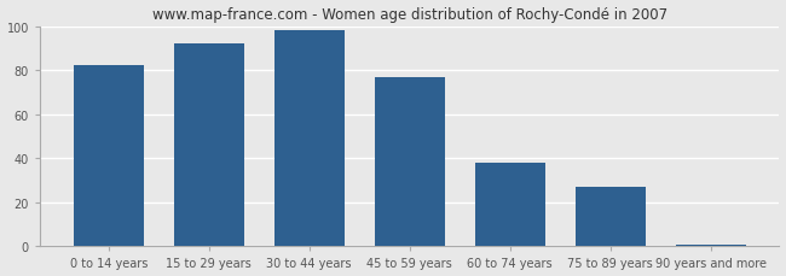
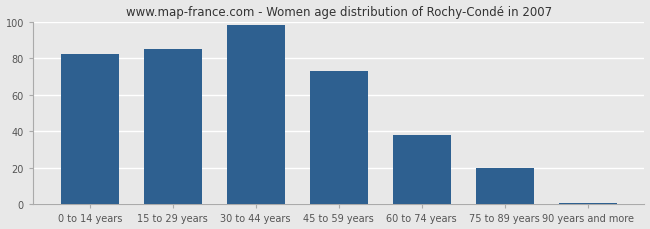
15 to 29 years: 92 -> 85
45 to 59 years: 77 -> 73
75 to 89 years: 27 -> 20
